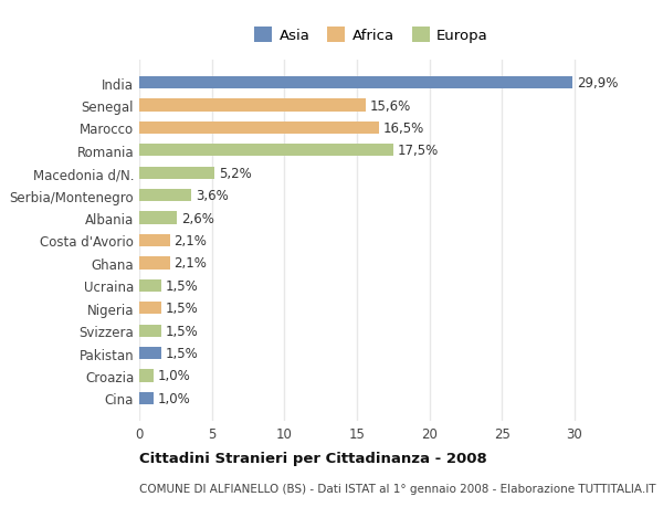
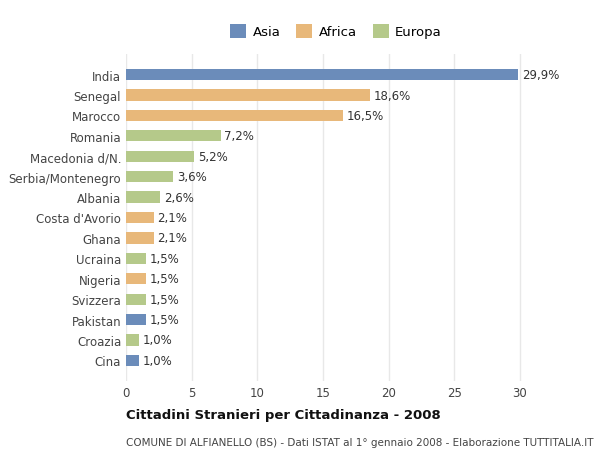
Senegal: 15,6% -> 18,6%
Romania: 17,5% -> 7,2%
